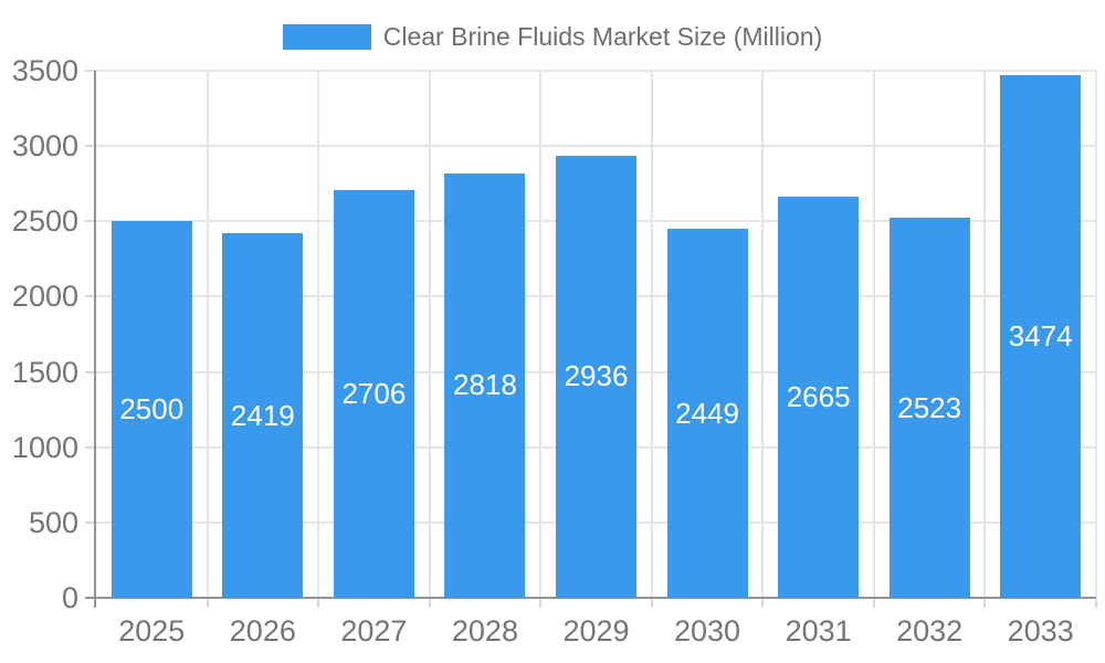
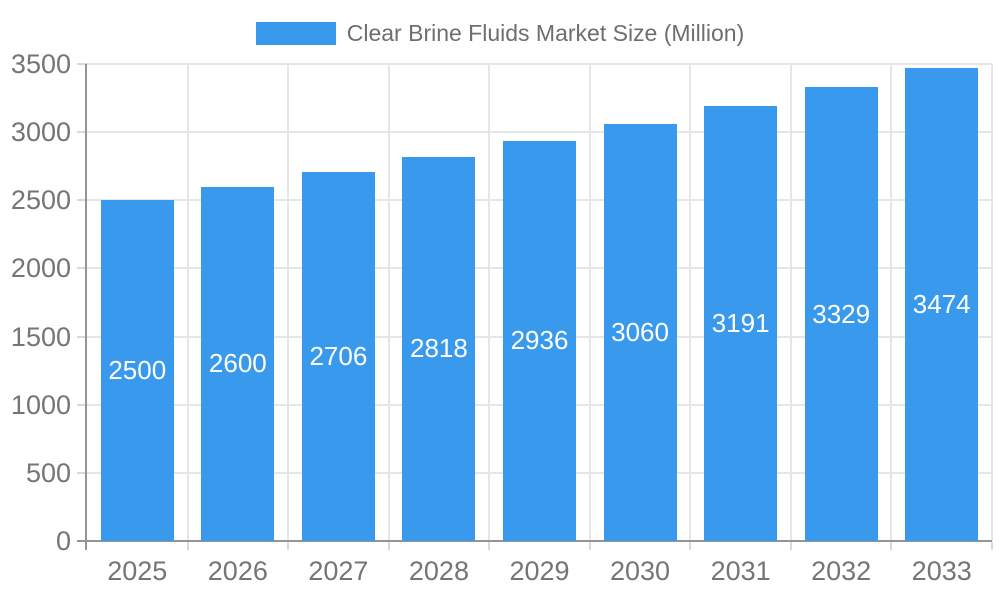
2026: 2419 -> 2600
2030: 2449 -> 3060
2031: 2665 -> 3191
2032: 2523 -> 3329
